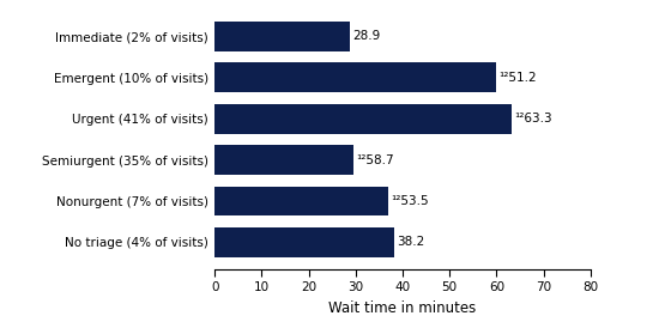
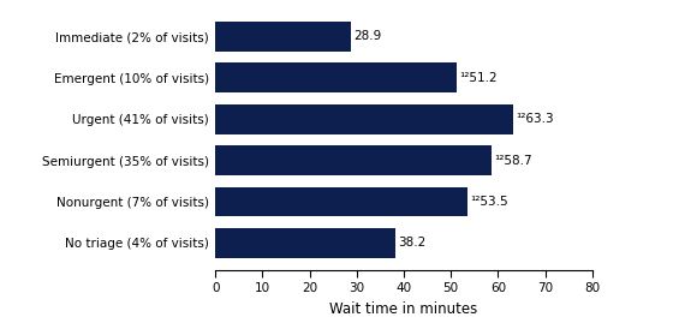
Emergent (10% of visits): 60.0 -> 51.2
Semiurgent (35% of visits): 29.5 -> 58.7
Nonurgent (7% of visits): 37.0 -> 53.5
